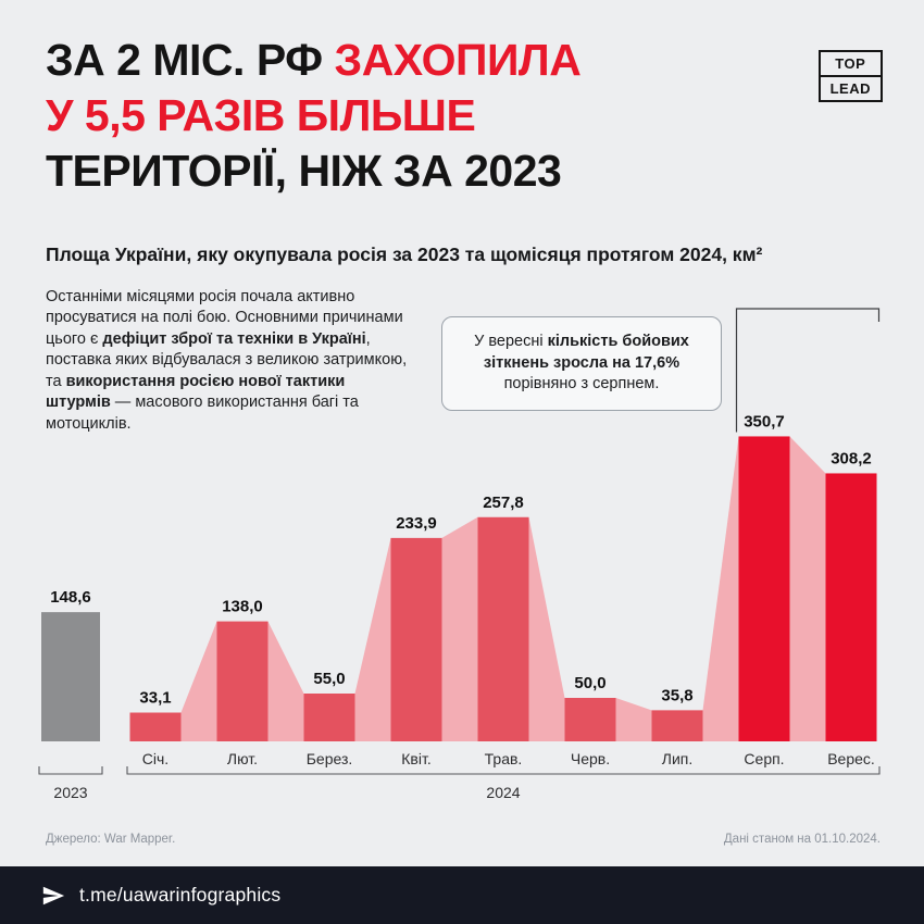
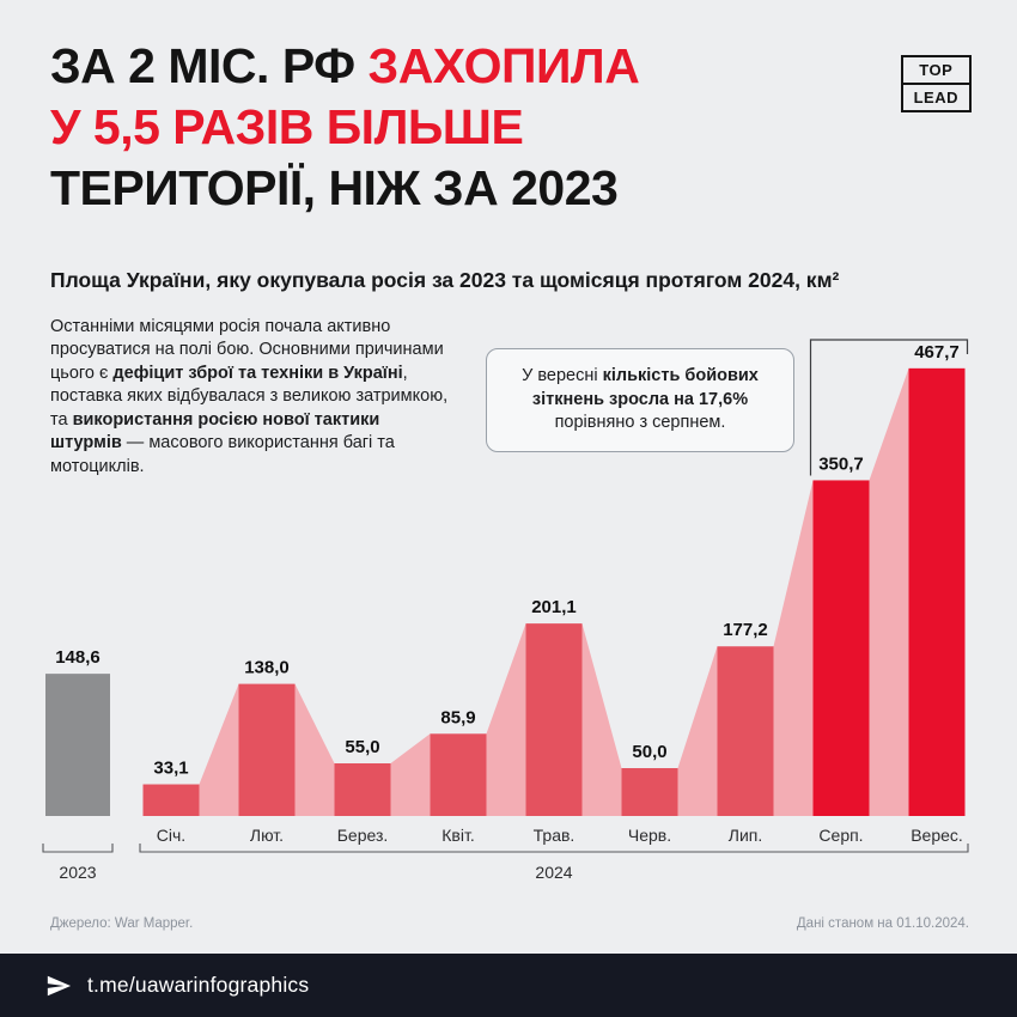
Квіт.: 233,9 -> 85,9
Трав.: 257,8 -> 201,1
Лип.: 35,8 -> 177,2
Верес.: 308,2 -> 467,7
